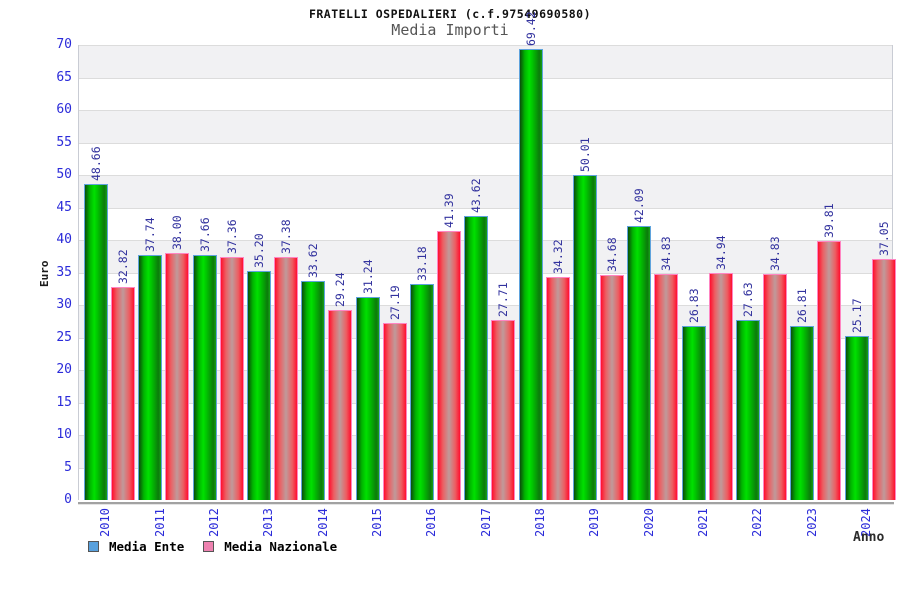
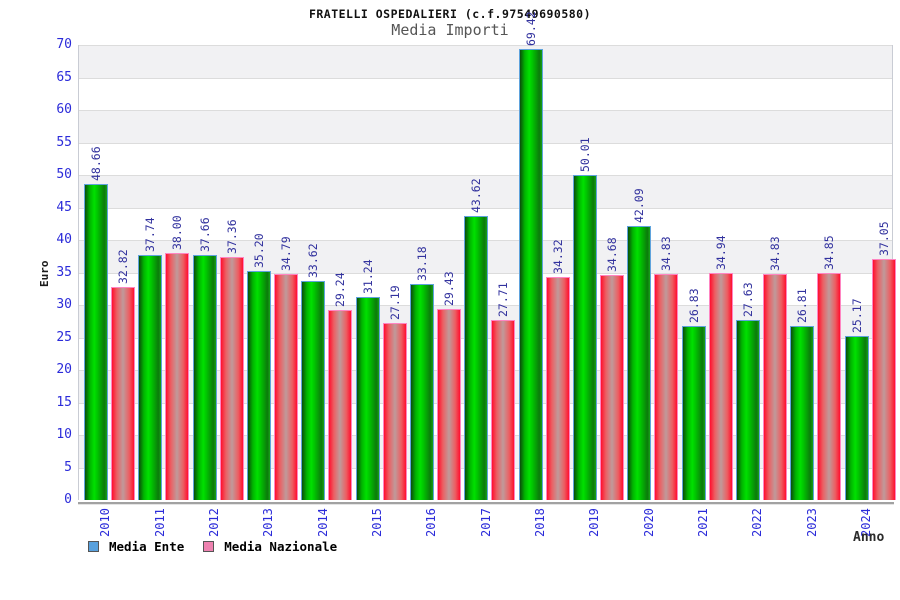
Media Nazionale/2013: 37.38 -> 34.79
Media Nazionale/2016: 41.39 -> 29.43
Media Nazionale/2023: 39.81 -> 34.85
